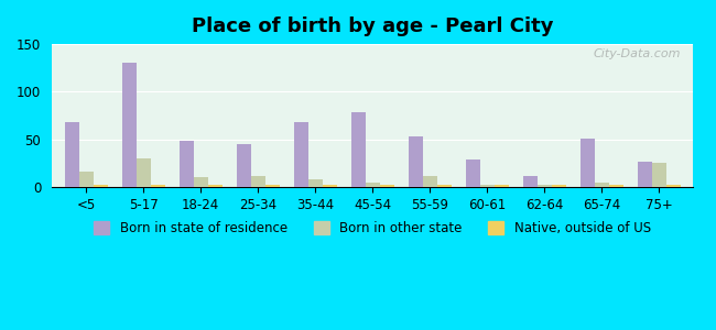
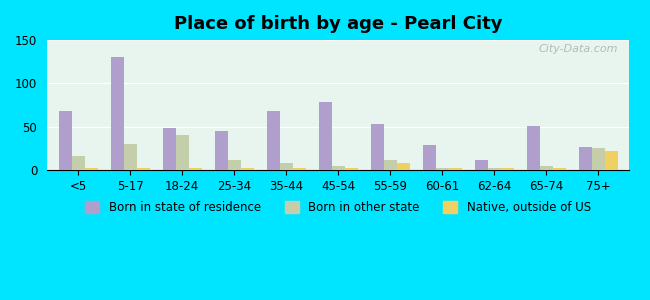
Born in other state/18-24: 10 -> 40
Native, outside of US/55-59: 2 -> 8
Native, outside of US/75+: 2 -> 22
